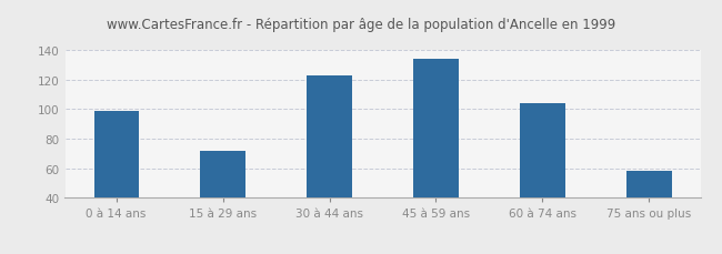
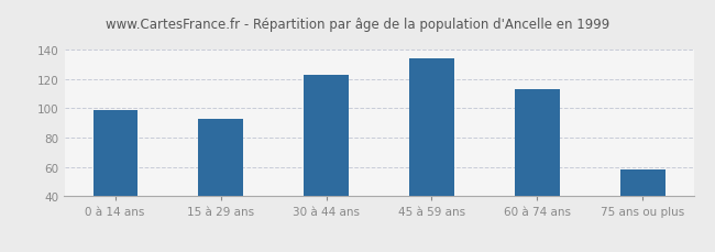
15 à 29 ans: 72 -> 93
60 à 74 ans: 104 -> 113
